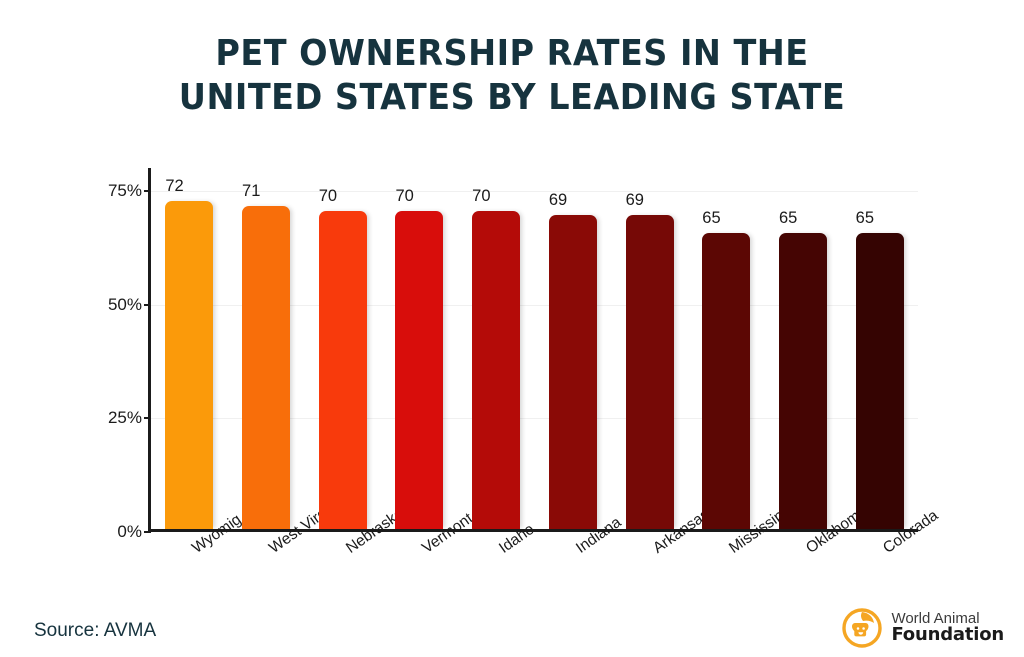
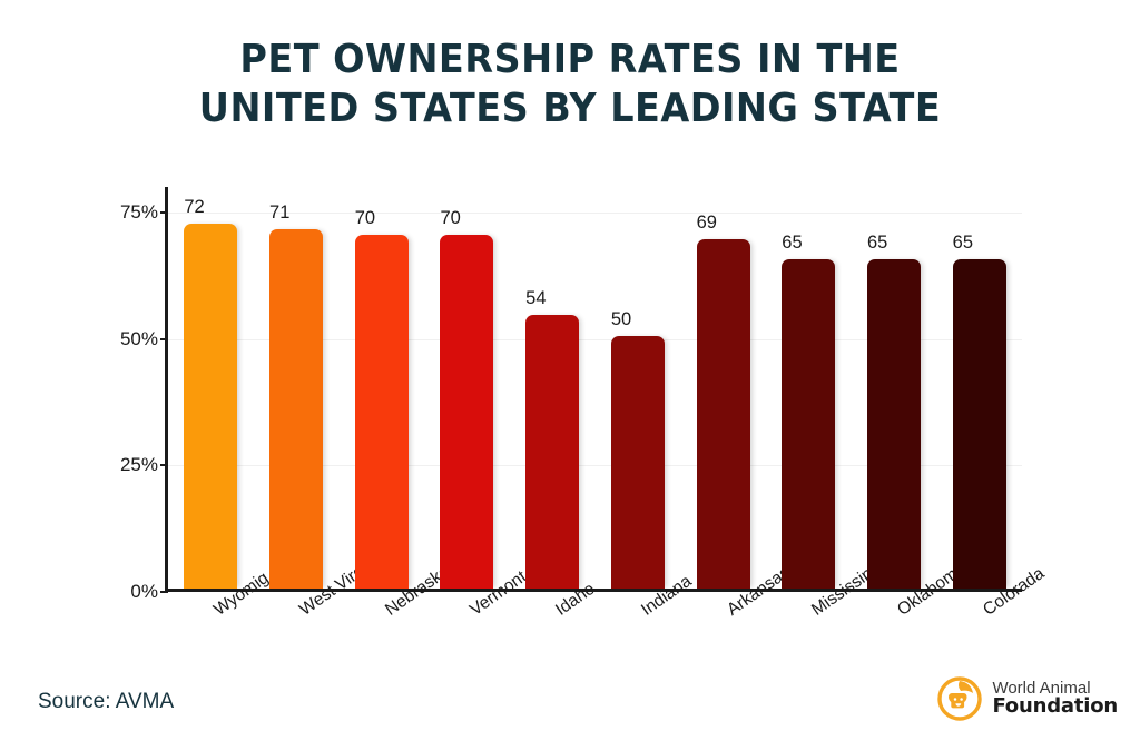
Idaho: 70 -> 54
Indiana: 69 -> 50
